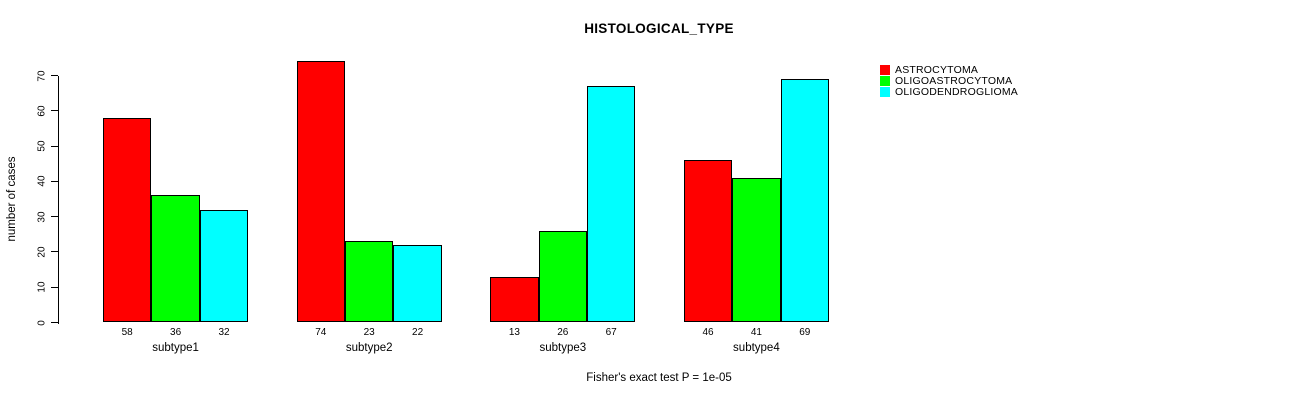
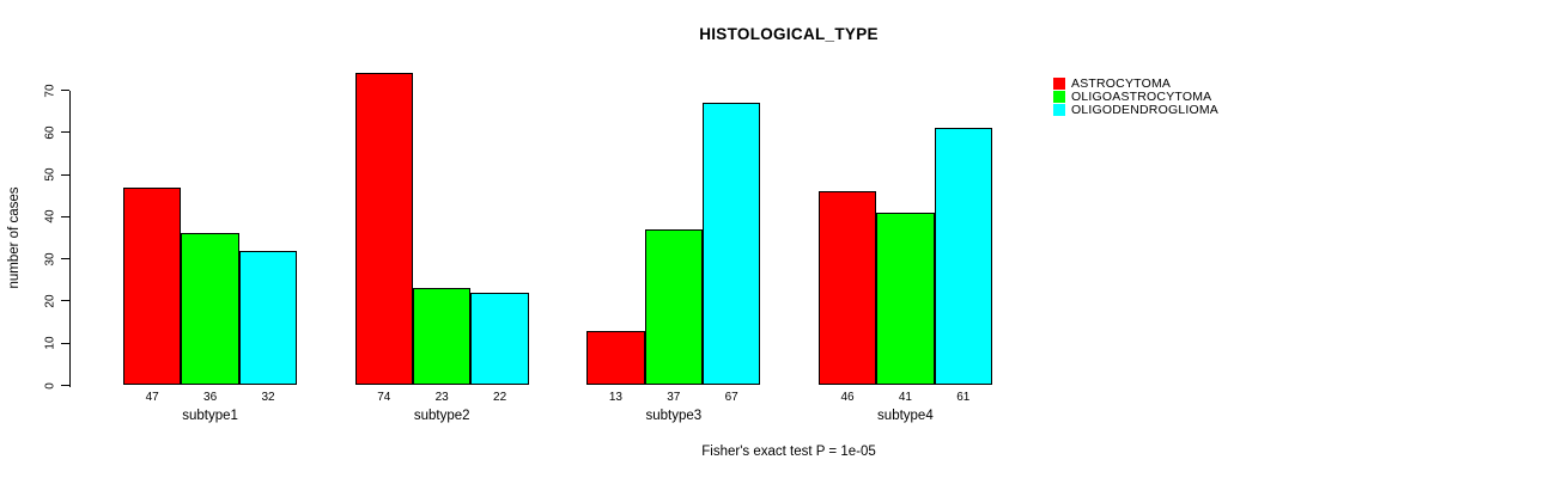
ASTROCYTOMA/subtype1: 58 -> 47
OLIGOASTROCYTOMA/subtype3: 26 -> 37
OLIGODENDROGLIOMA/subtype4: 69 -> 61
